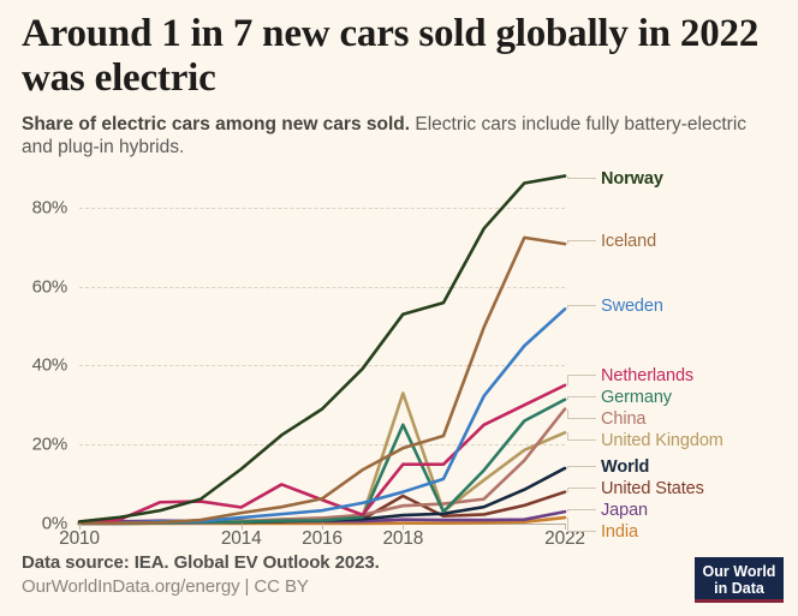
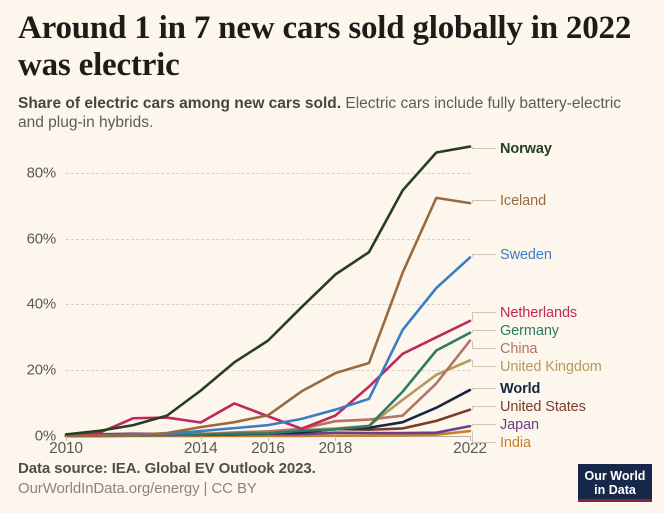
Norway/2018: 53% -> 49%
Netherlands/2018: 15% -> 6%
Germany/2018: 25% -> 2%
United Kingdom/2018: 33% -> 2%
United States/2018: 7% -> 2%
